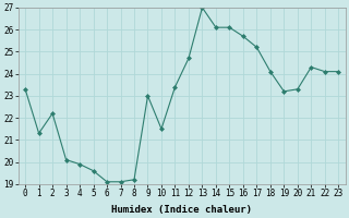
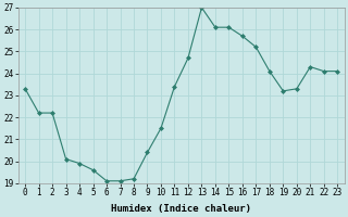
1: 21.3 -> 22.2
9: 23.0 -> 20.4
